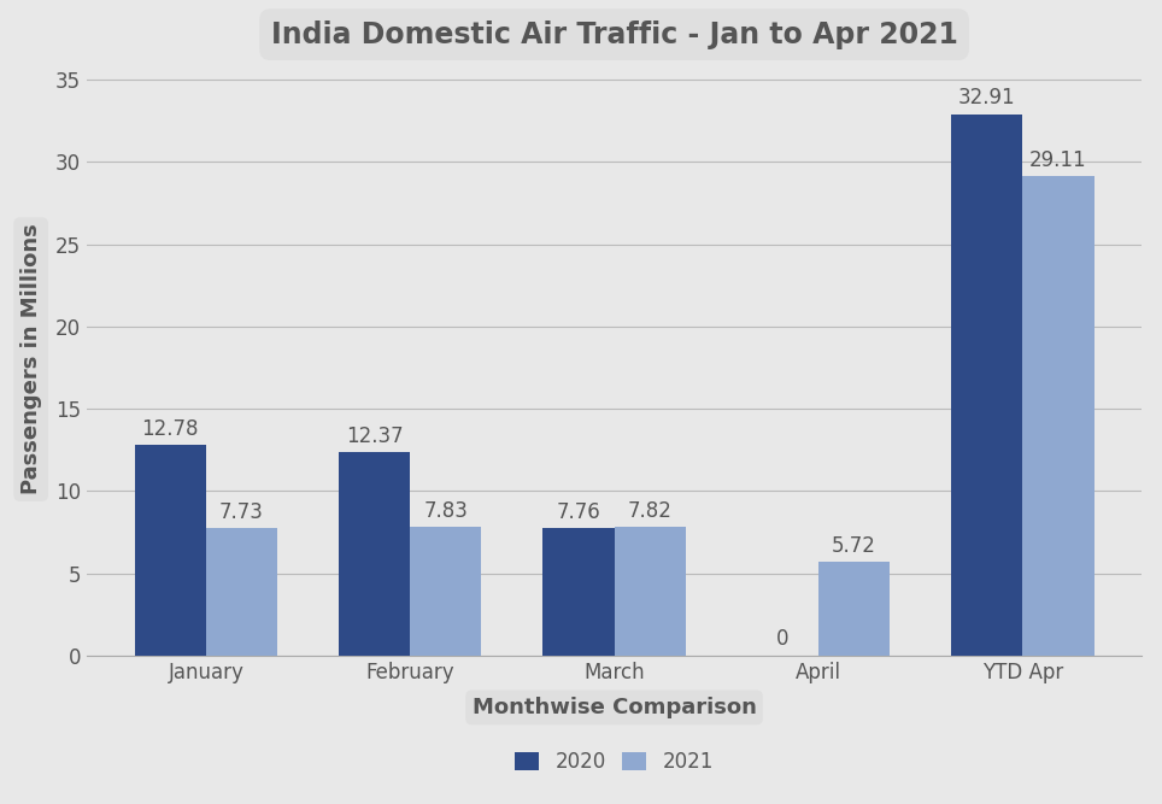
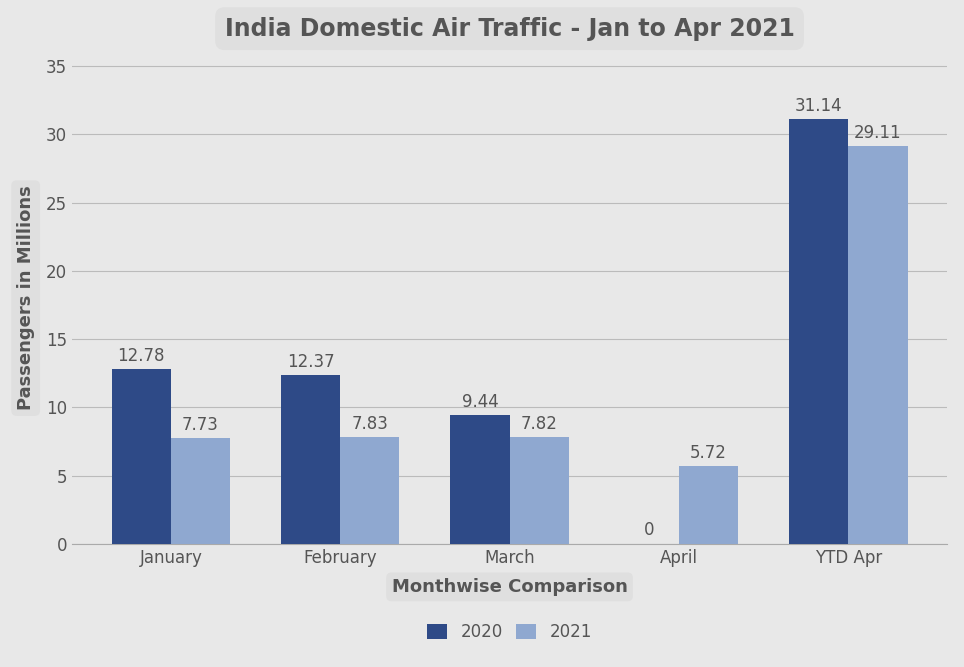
2020/March: 7.76 -> 9.44
2020/YTD Apr: 32.91 -> 31.14
